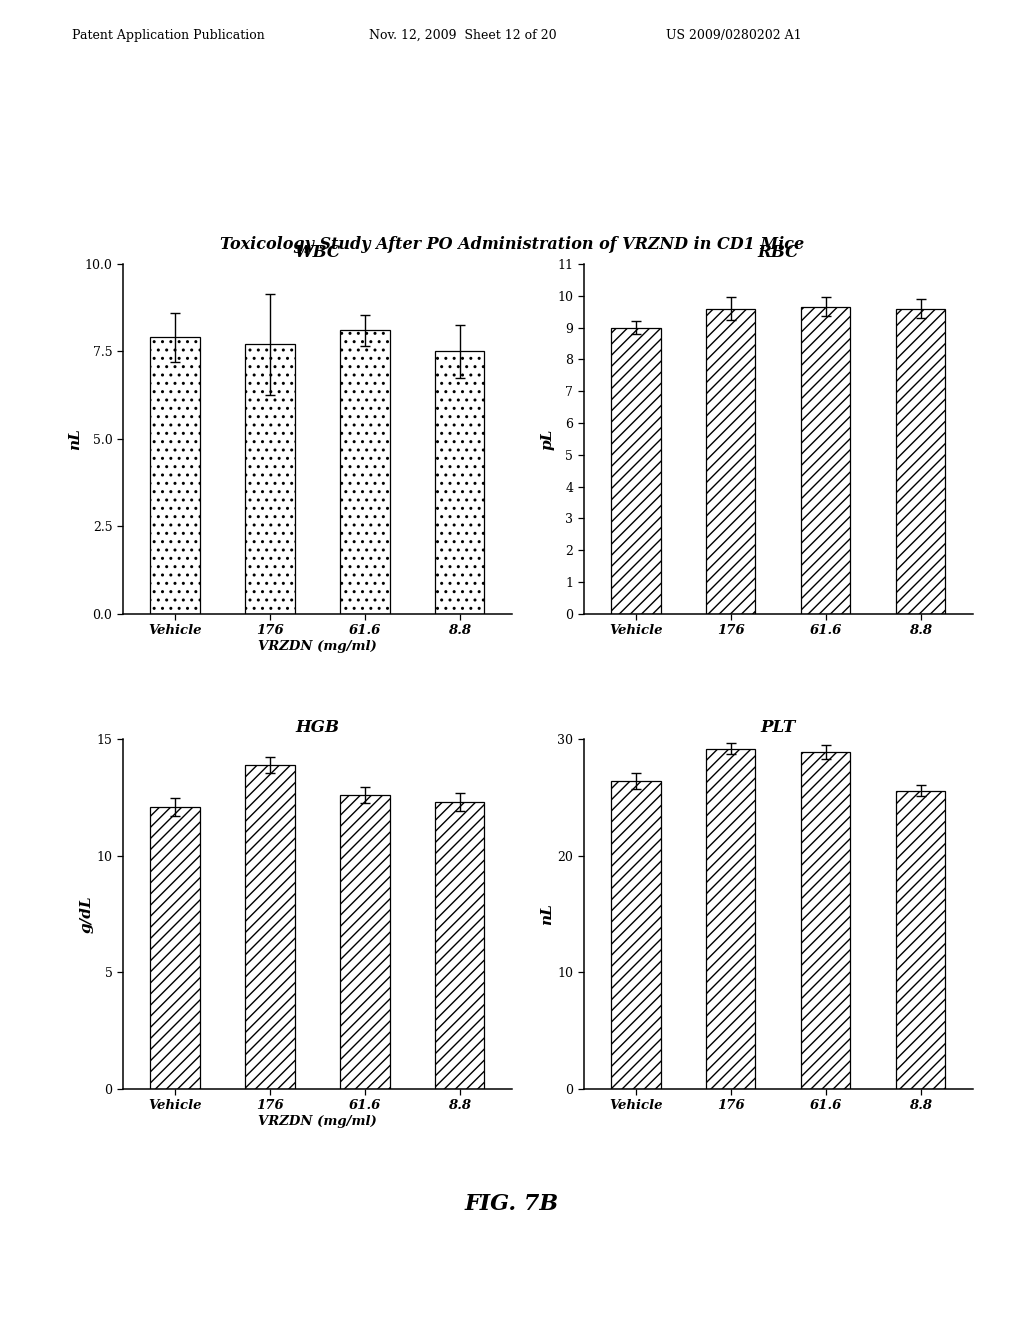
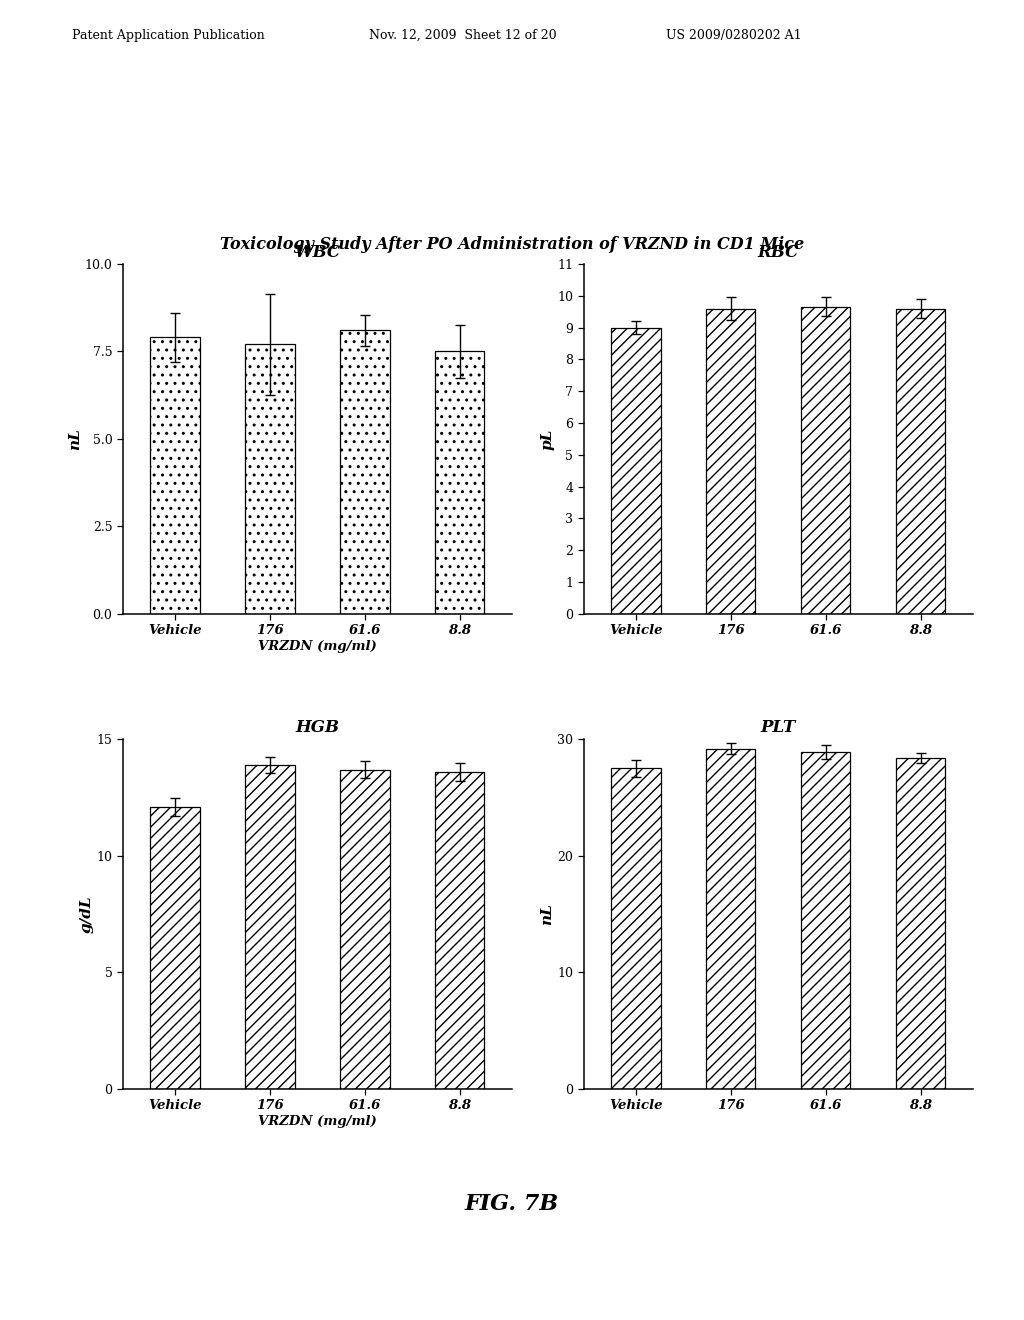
HGB/61.6: 12.6 -> 13.7
HGB/8.8: 12.3 -> 13.6
PLT/Vehicle: 26.4 -> 27.5
PLT/8.8: 25.6 -> 28.4
